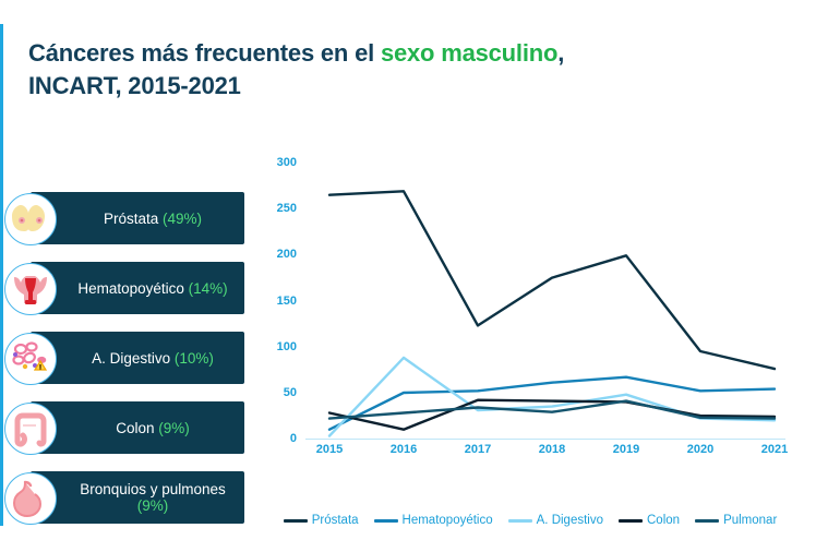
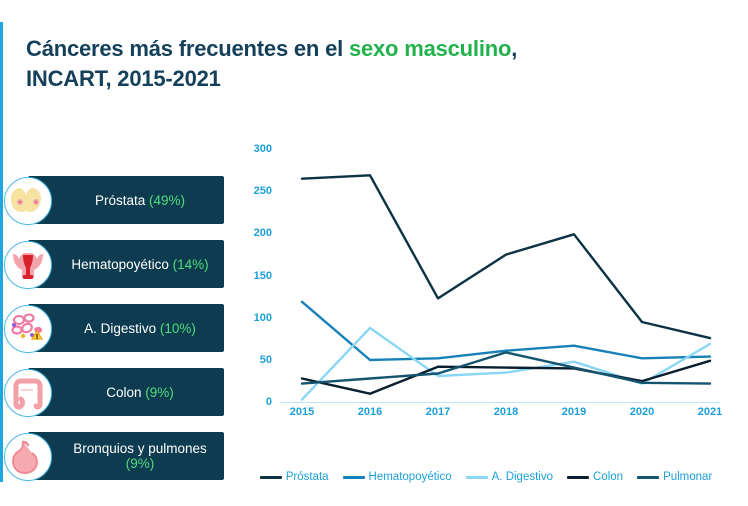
Hematopoyético/2015: 10 -> 120
Pulmonar/2018: 30 -> 60
A. Digestivo/2021: 20 -> 70
Colon/2021: 20 -> 50
